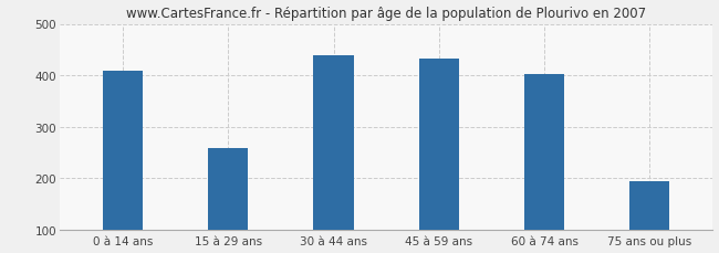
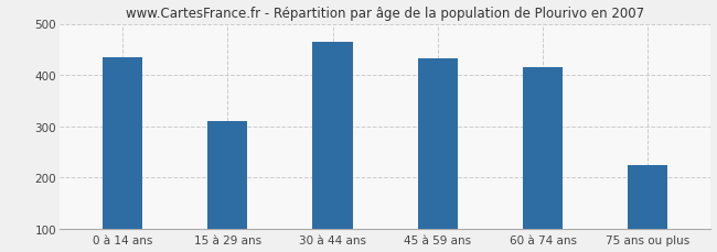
0 à 14 ans: 408 -> 435
15 à 29 ans: 258 -> 310
30 à 44 ans: 438 -> 465
60 à 74 ans: 403 -> 415
75 ans ou plus: 195 -> 225
